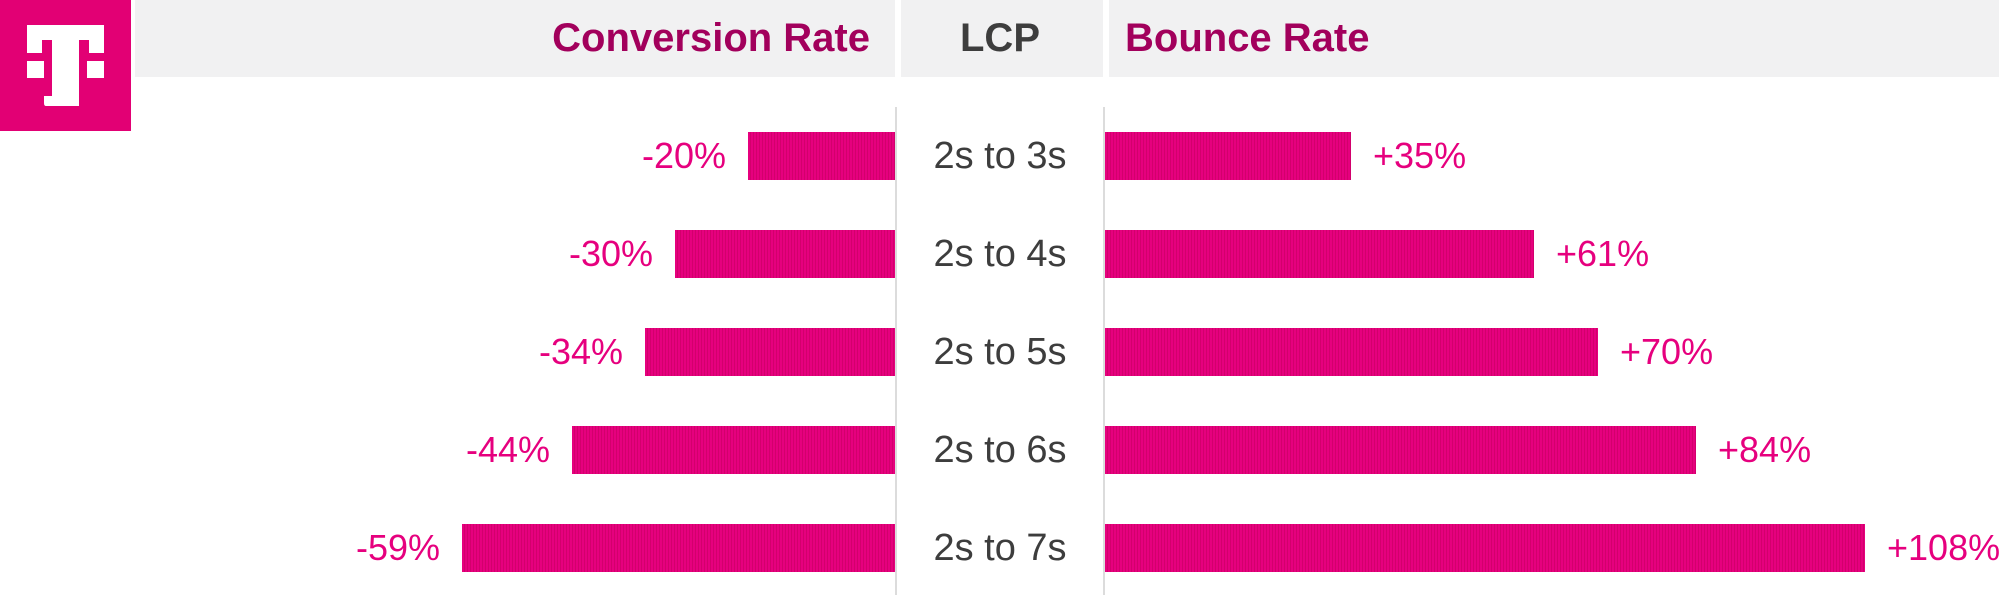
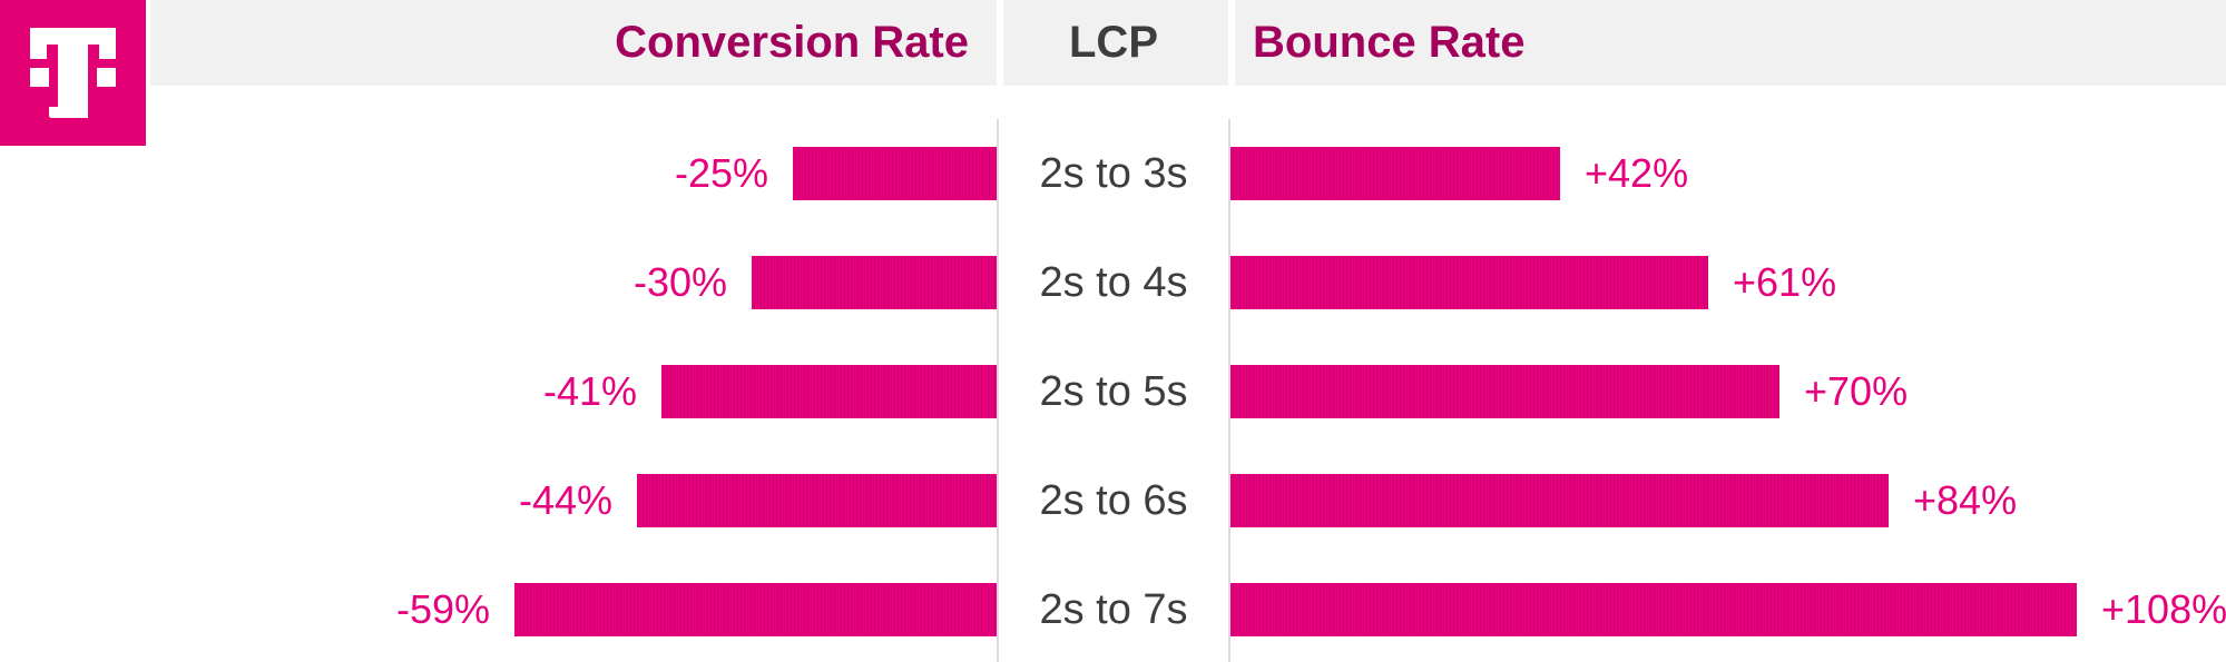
Conversion Rate/2s to 3s: -20% -> -25%
Bounce Rate/2s to 3s: +35% -> +42%
Conversion Rate/2s to 5s: -34% -> -41%
